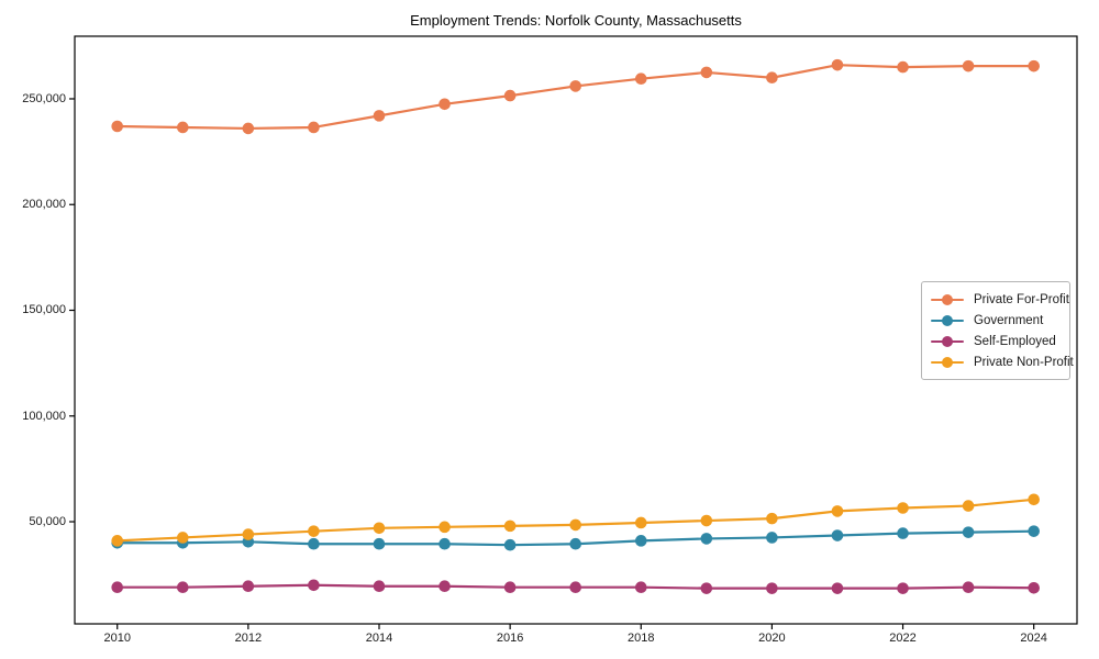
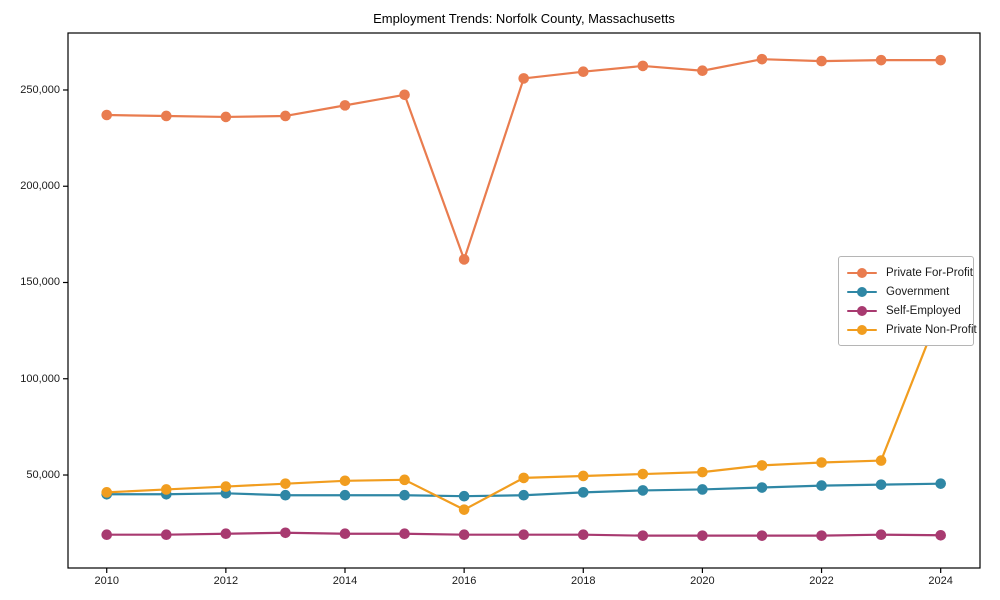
Private For-Profit/2016: 252000 -> 162000
Private Non-Profit/2016: 48000 -> 32000
Private Non-Profit/2024: 60000 -> 136000
